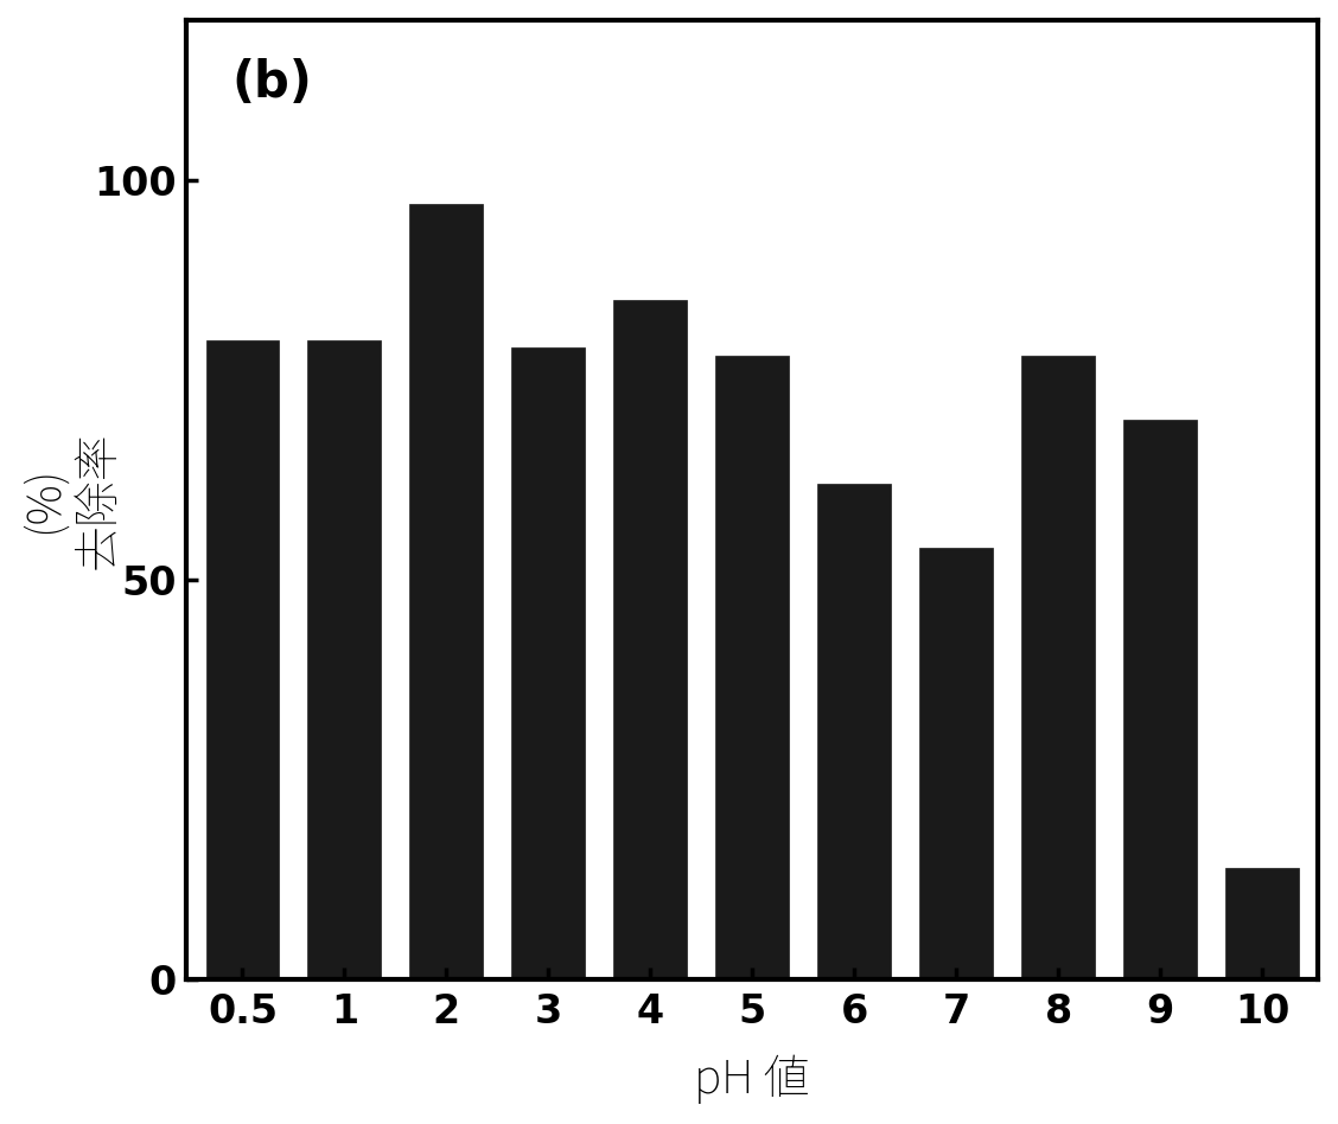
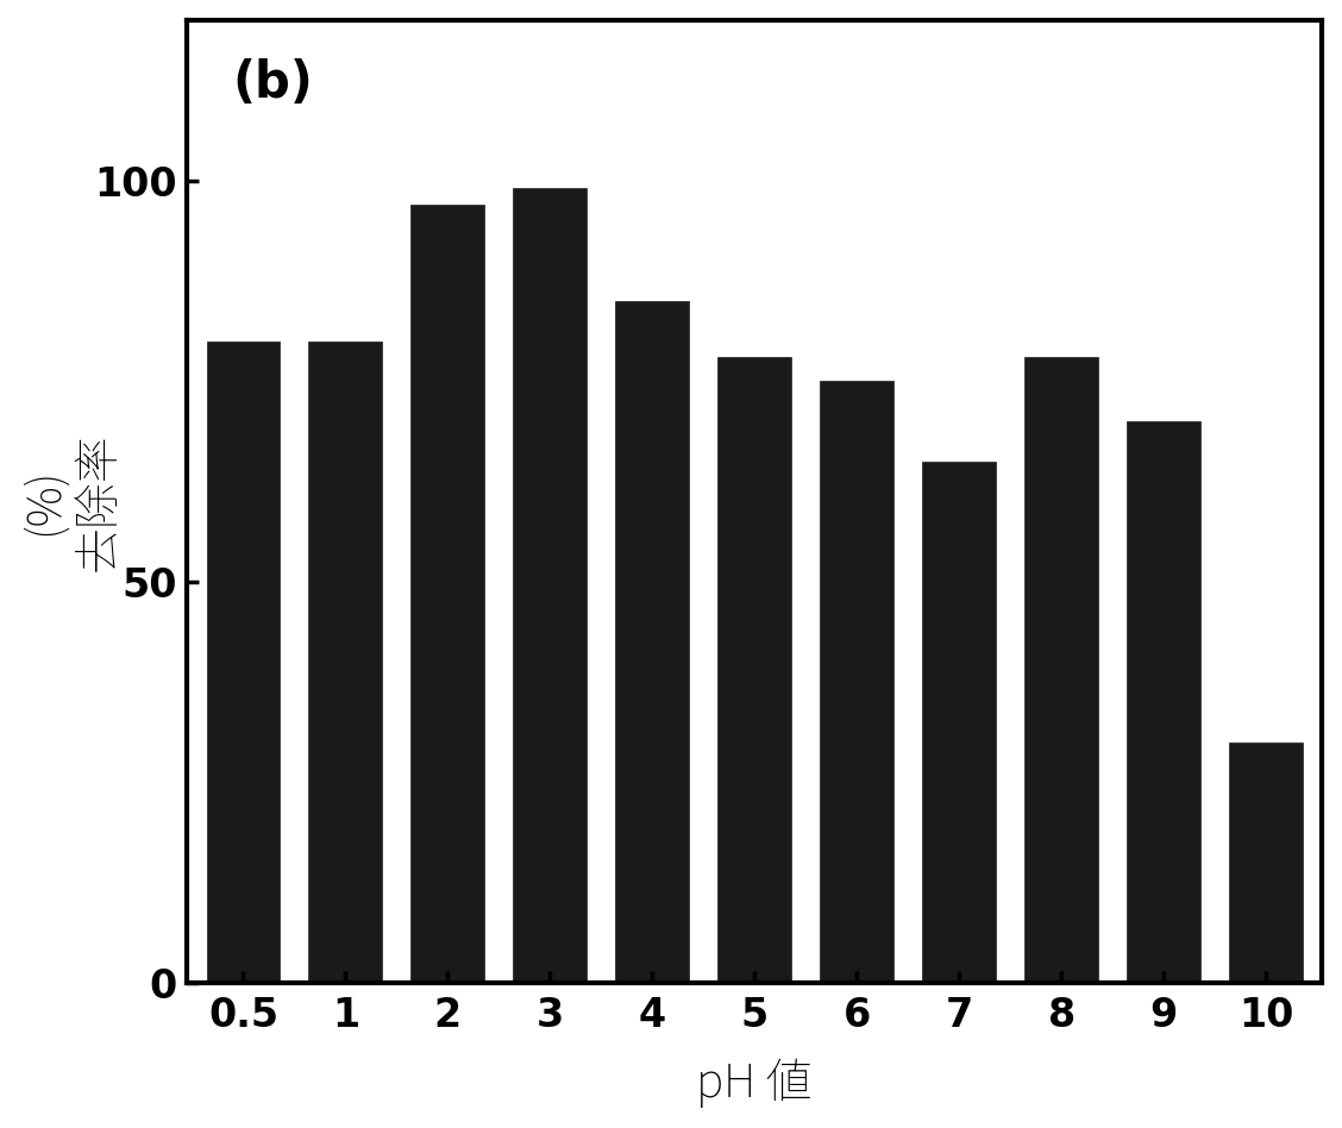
3: 79 -> 99
6: 62 -> 75
7: 54 -> 65
10: 14 -> 30
